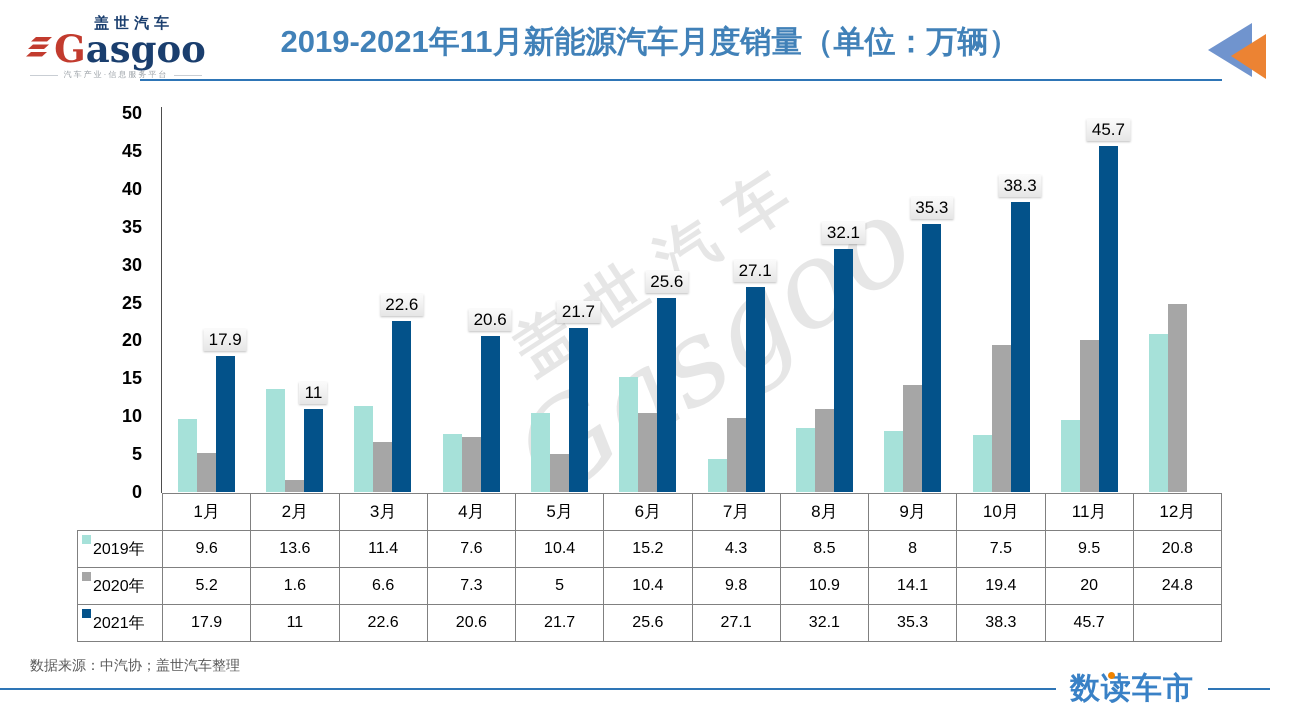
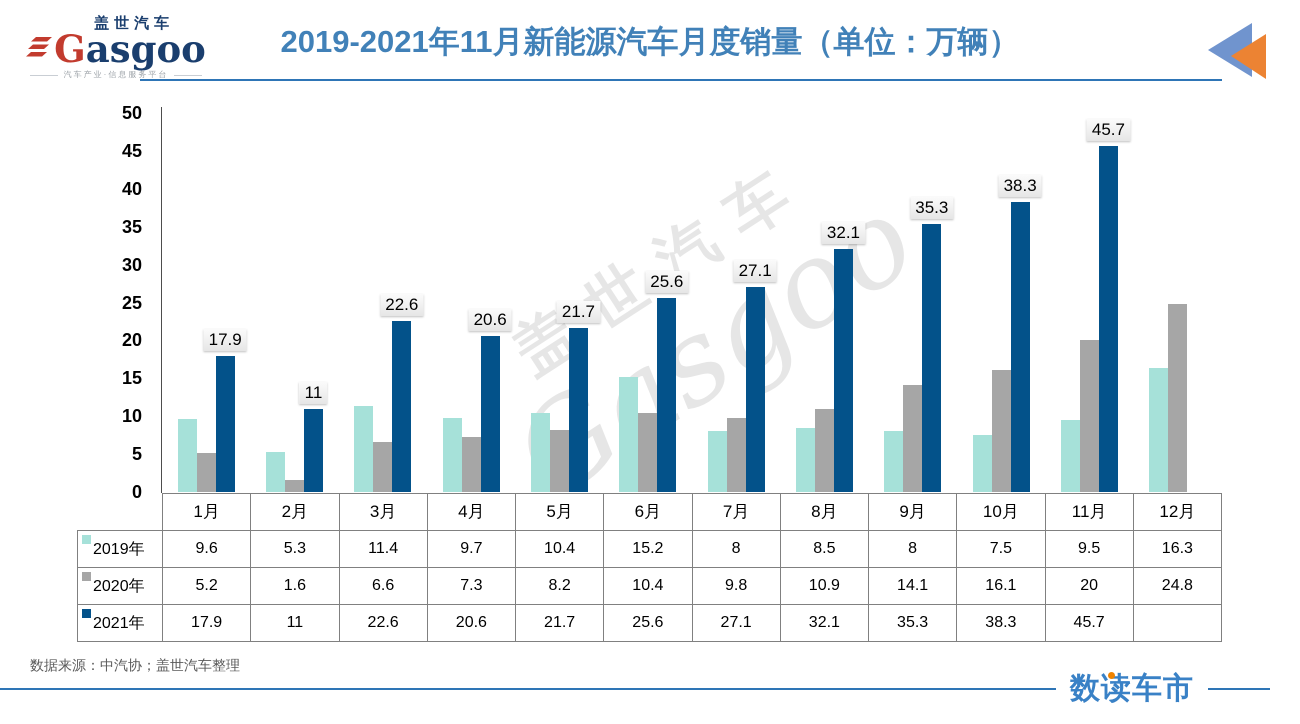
2019年/2月: 13.6 -> 5.3
2019年/4月: 7.6 -> 9.7
2020年/5月: 5 -> 8.2
2019年/7月: 4.3 -> 8
2020年/10月: 19.4 -> 16.1
2019年/12月: 20.8 -> 16.3
